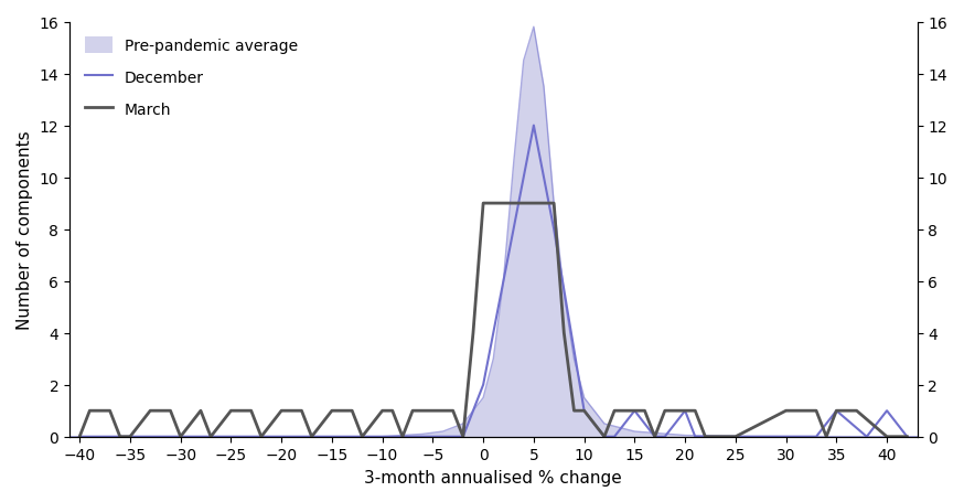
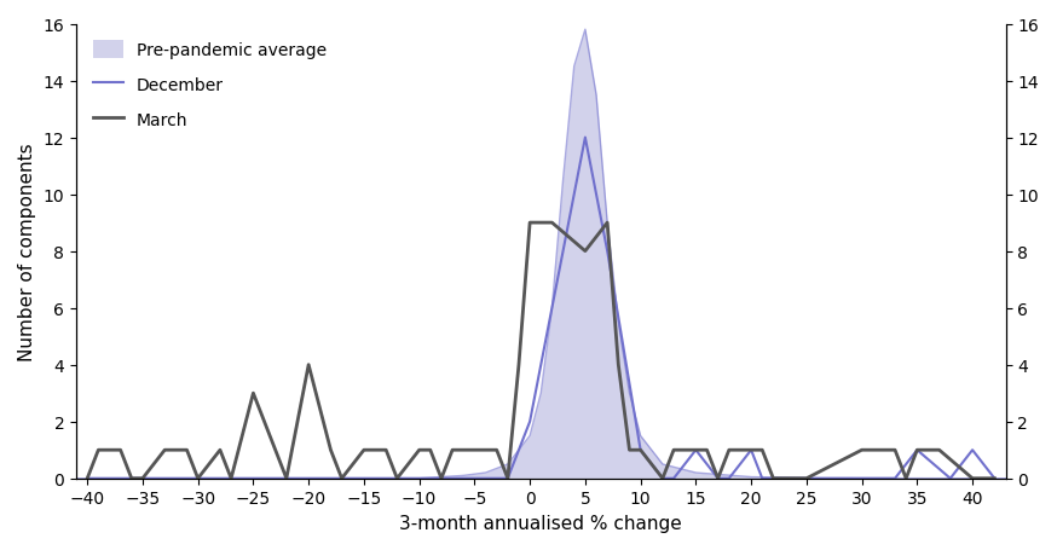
March/−25: 1 -> 3
March/−20: 1 -> 4
March/5: 9 -> 8
